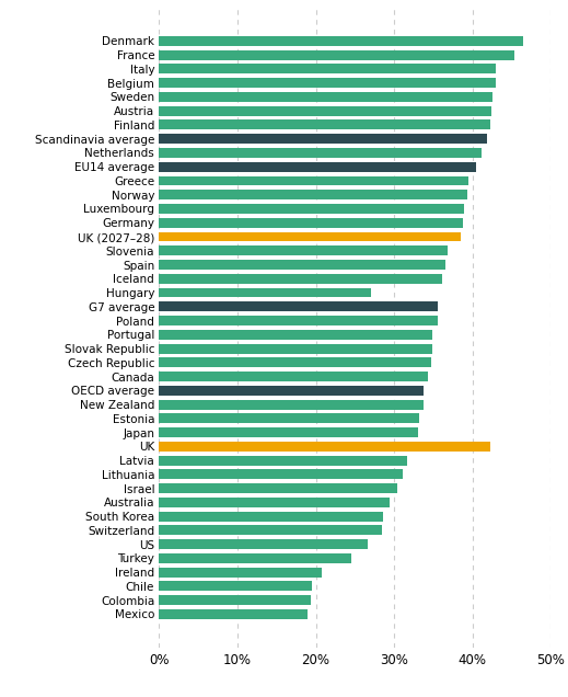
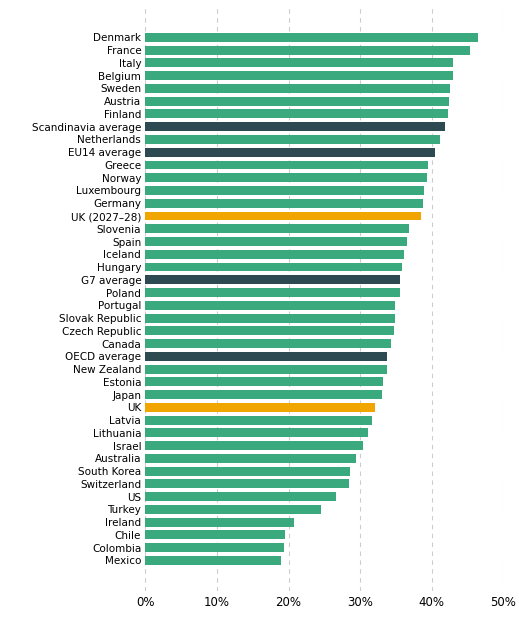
Hungary: 27.0% -> 35.9%
UK: 42.2% -> 32.1%
